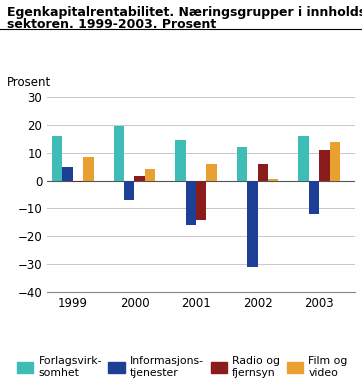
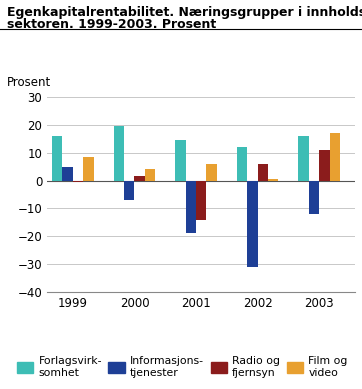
Informasjons- tjenester/2001: -16 -> -19
Film og video/2003: 14.0 -> 17.0
